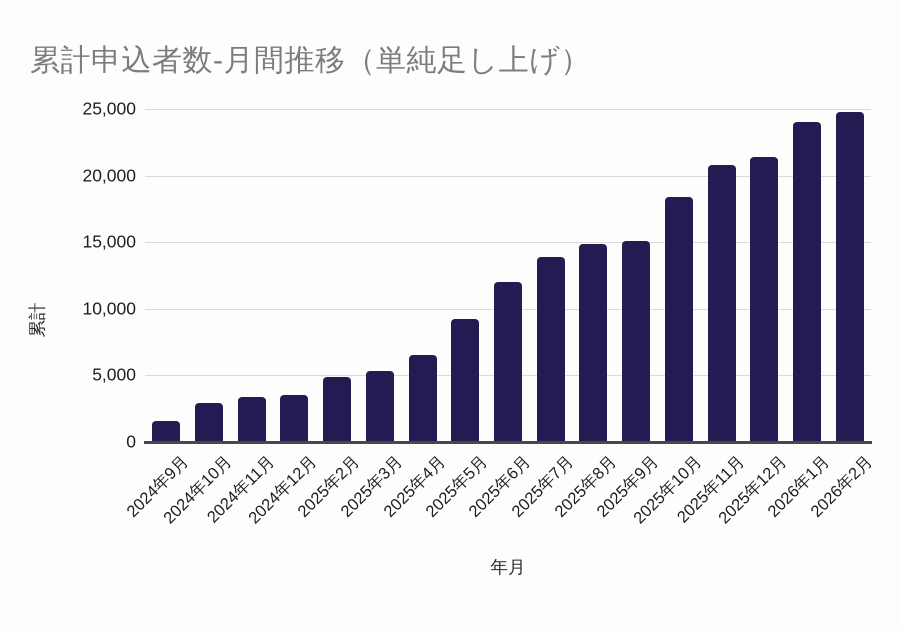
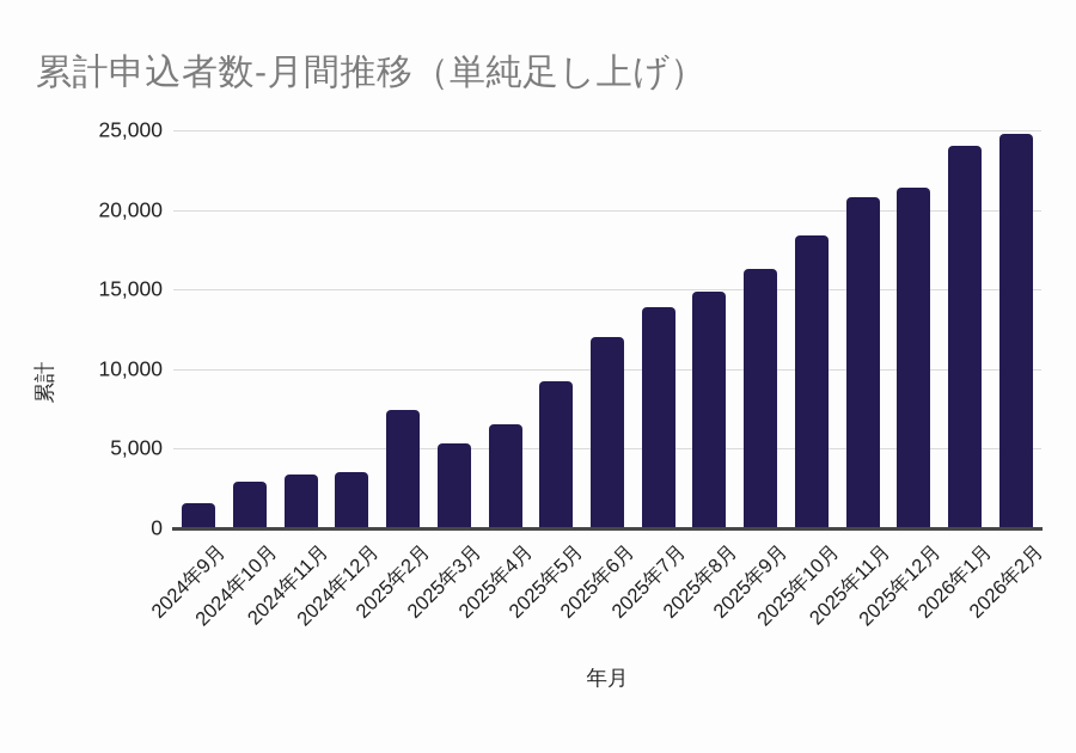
2025年2月: 4900 -> 7400
2025年9月: 15100 -> 16300
